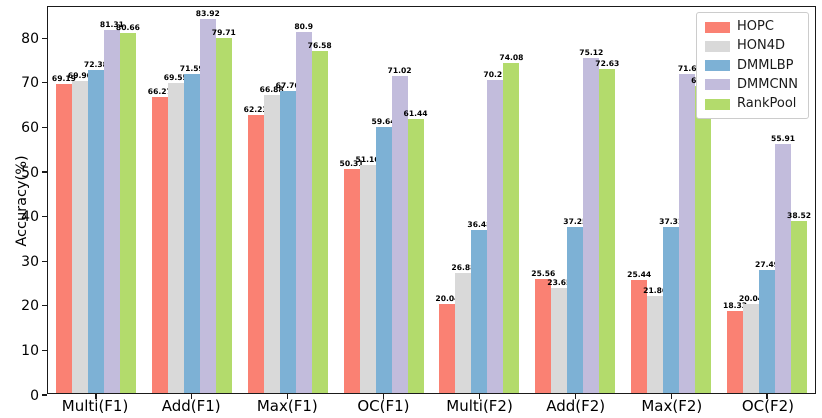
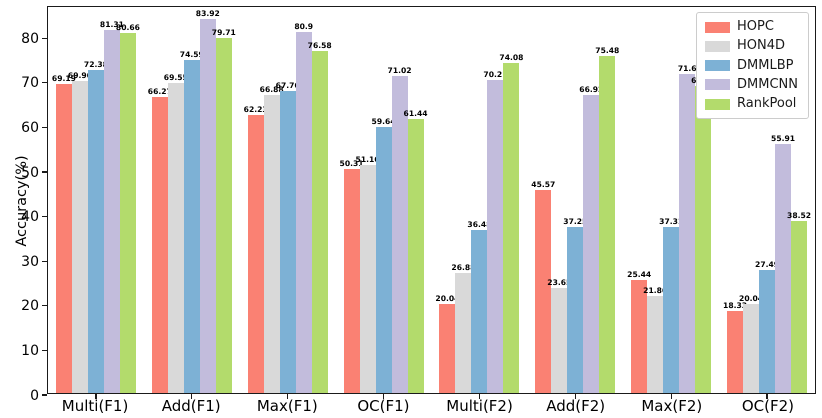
DMMLBP/Add(F1): 71.59 -> 74.59
HOPC/Add(F2): 25.56 -> 45.57
DMMCNN/Add(F2): 75.12 -> 66.92
RankPool/Add(F2): 72.63 -> 75.48
